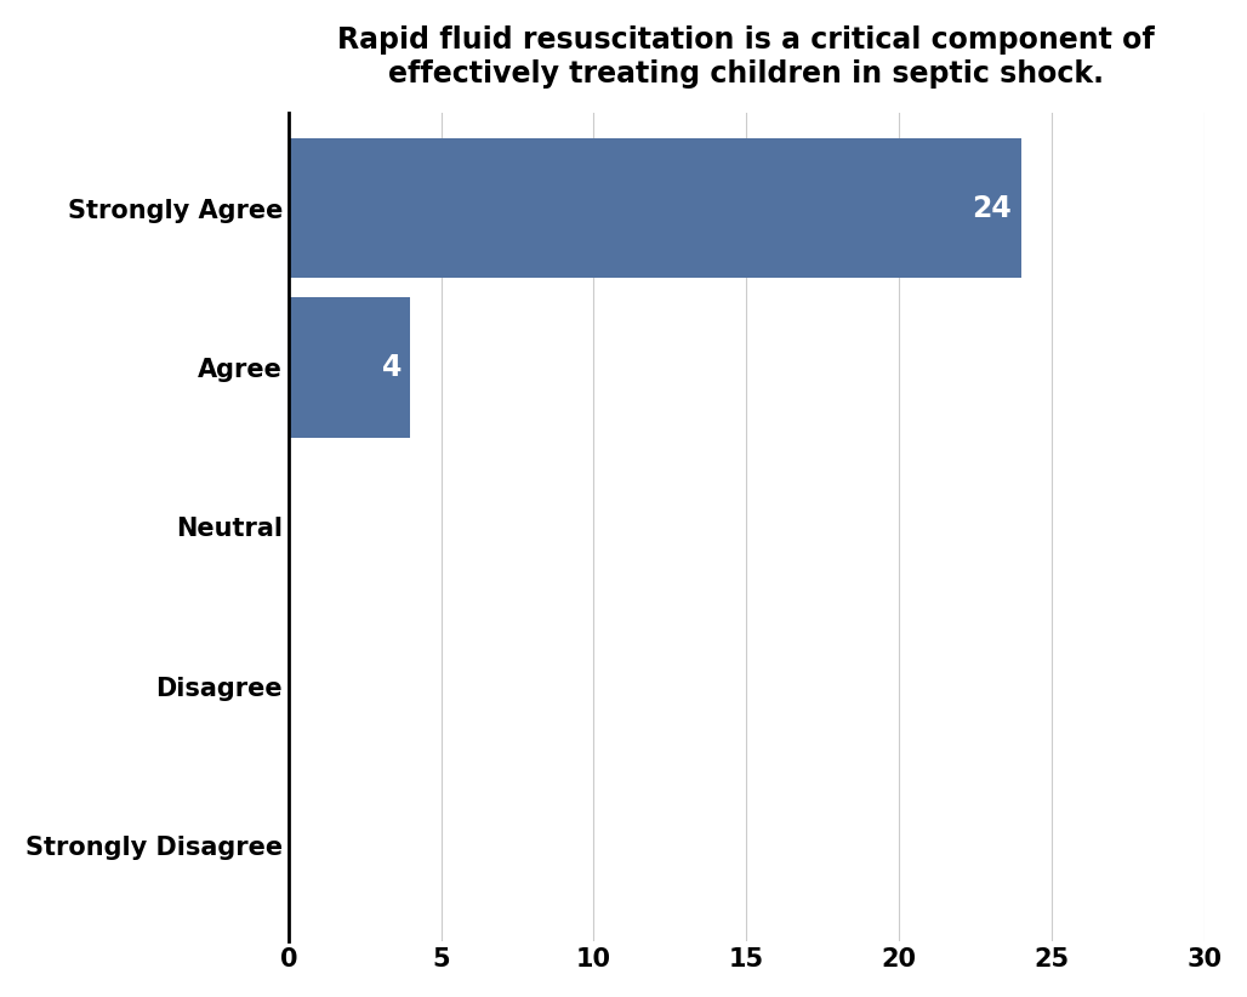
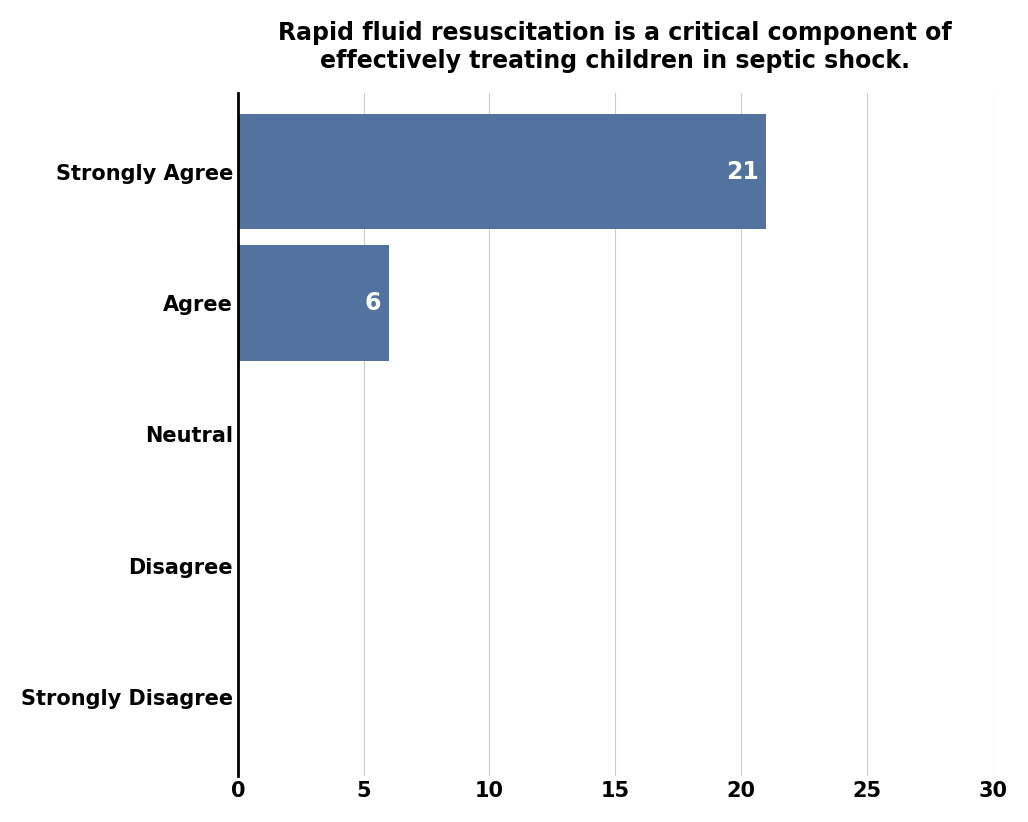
Strongly Agree: 24 -> 21
Agree: 4 -> 6
